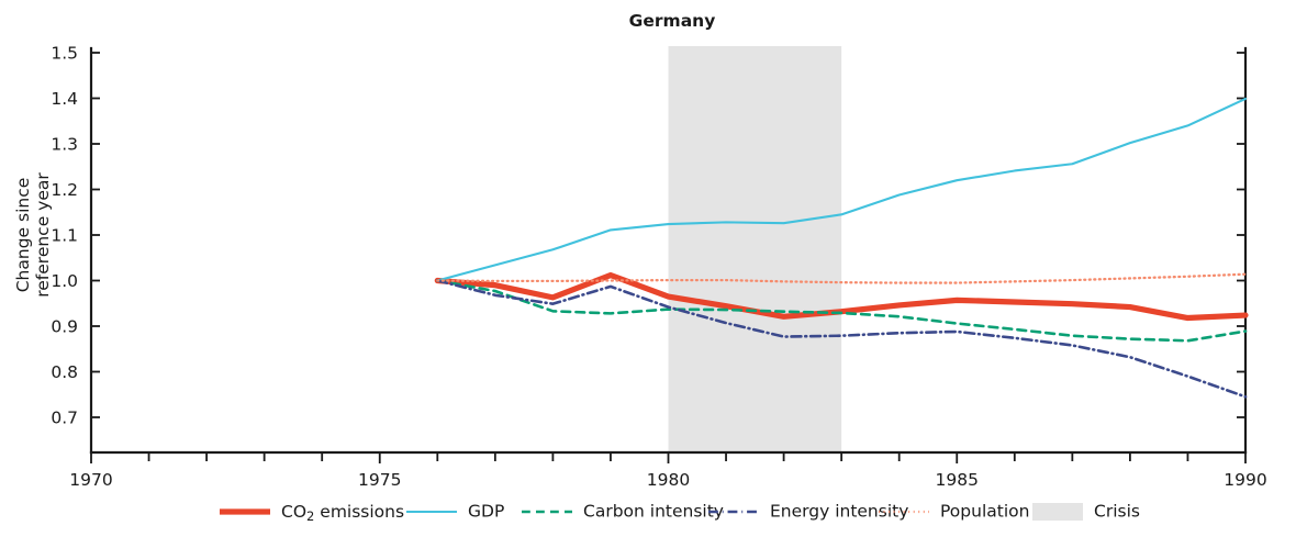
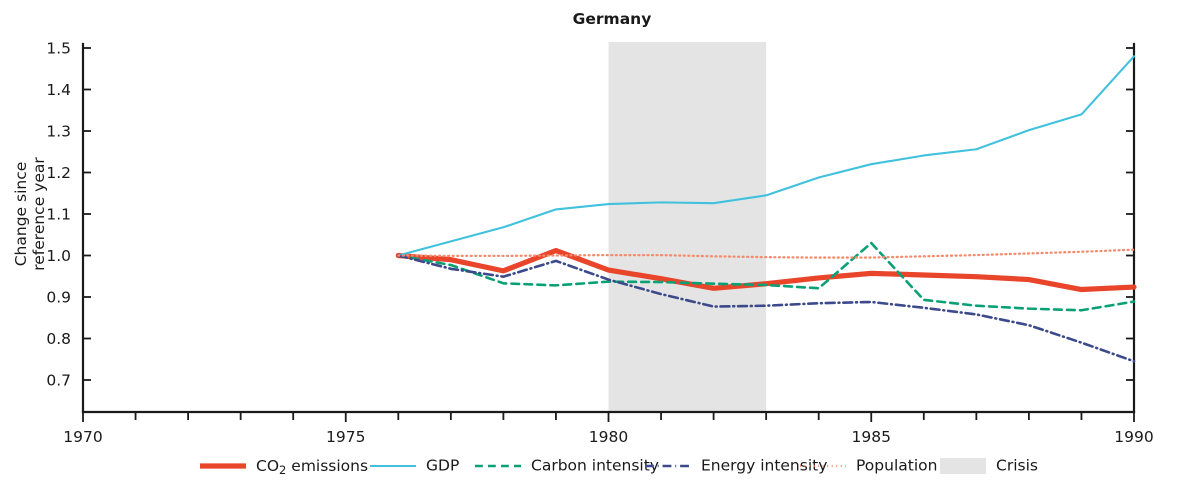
Carbon intensity/1985: 0.91 -> 1.03
GDP/1990: 1.40 -> 1.48
